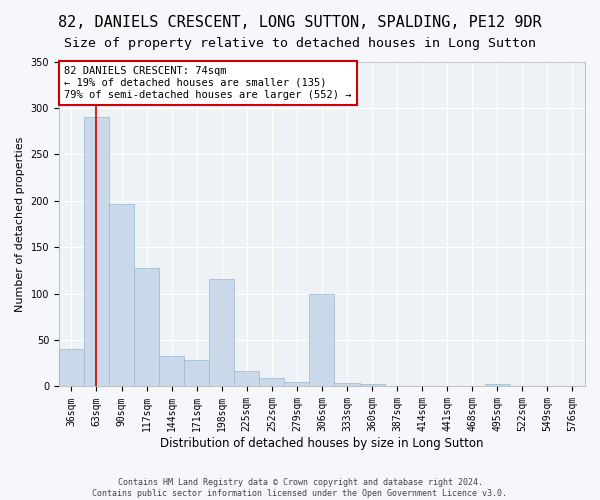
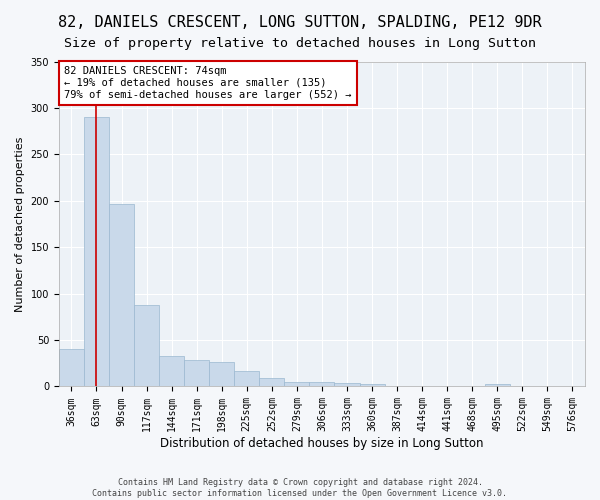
117sqm: 128 -> 88
198sqm: 116 -> 26
306sqm: 100 -> 5
